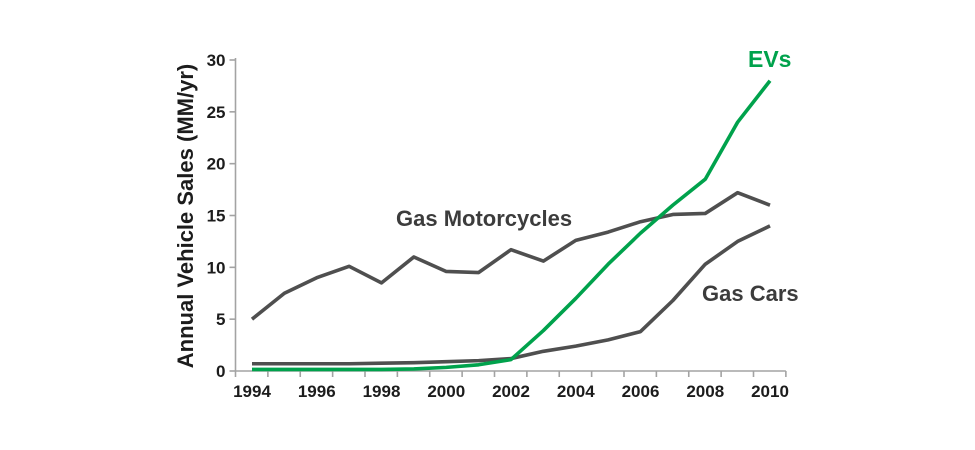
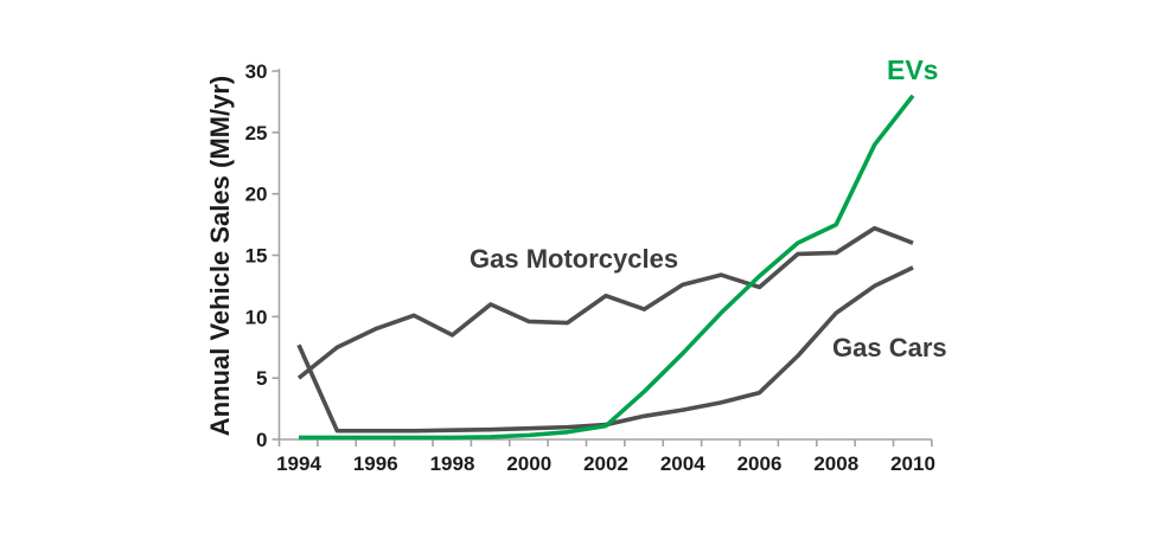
Gas Cars/1994: 0.7 -> 7.7
Gas Motorcycles/2006: 14.4 -> 12.4
EVs/2008: 18.5 -> 17.5
